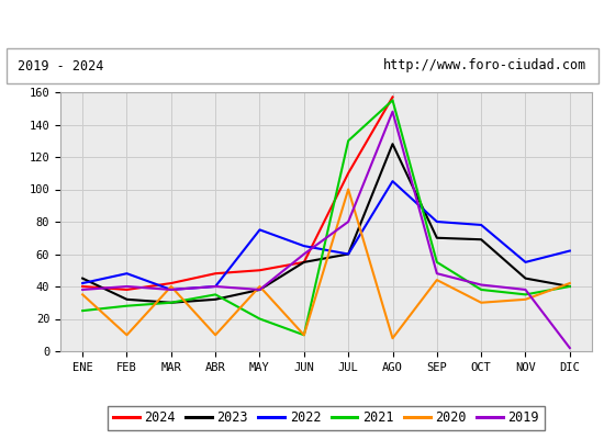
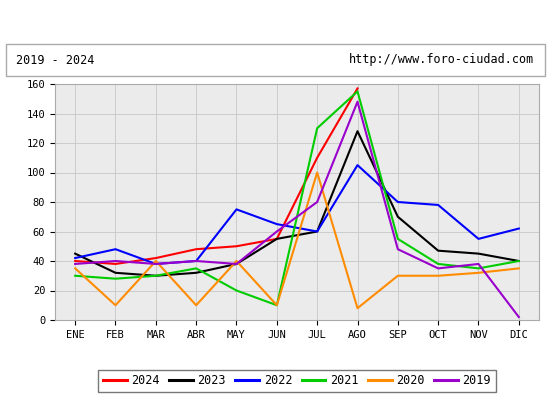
2021/ENE: 25 -> 30
2020/SEP: 44 -> 30
2023/OCT: 69 -> 47
2019/OCT: 41 -> 35
2020/DIC: 42 -> 35
